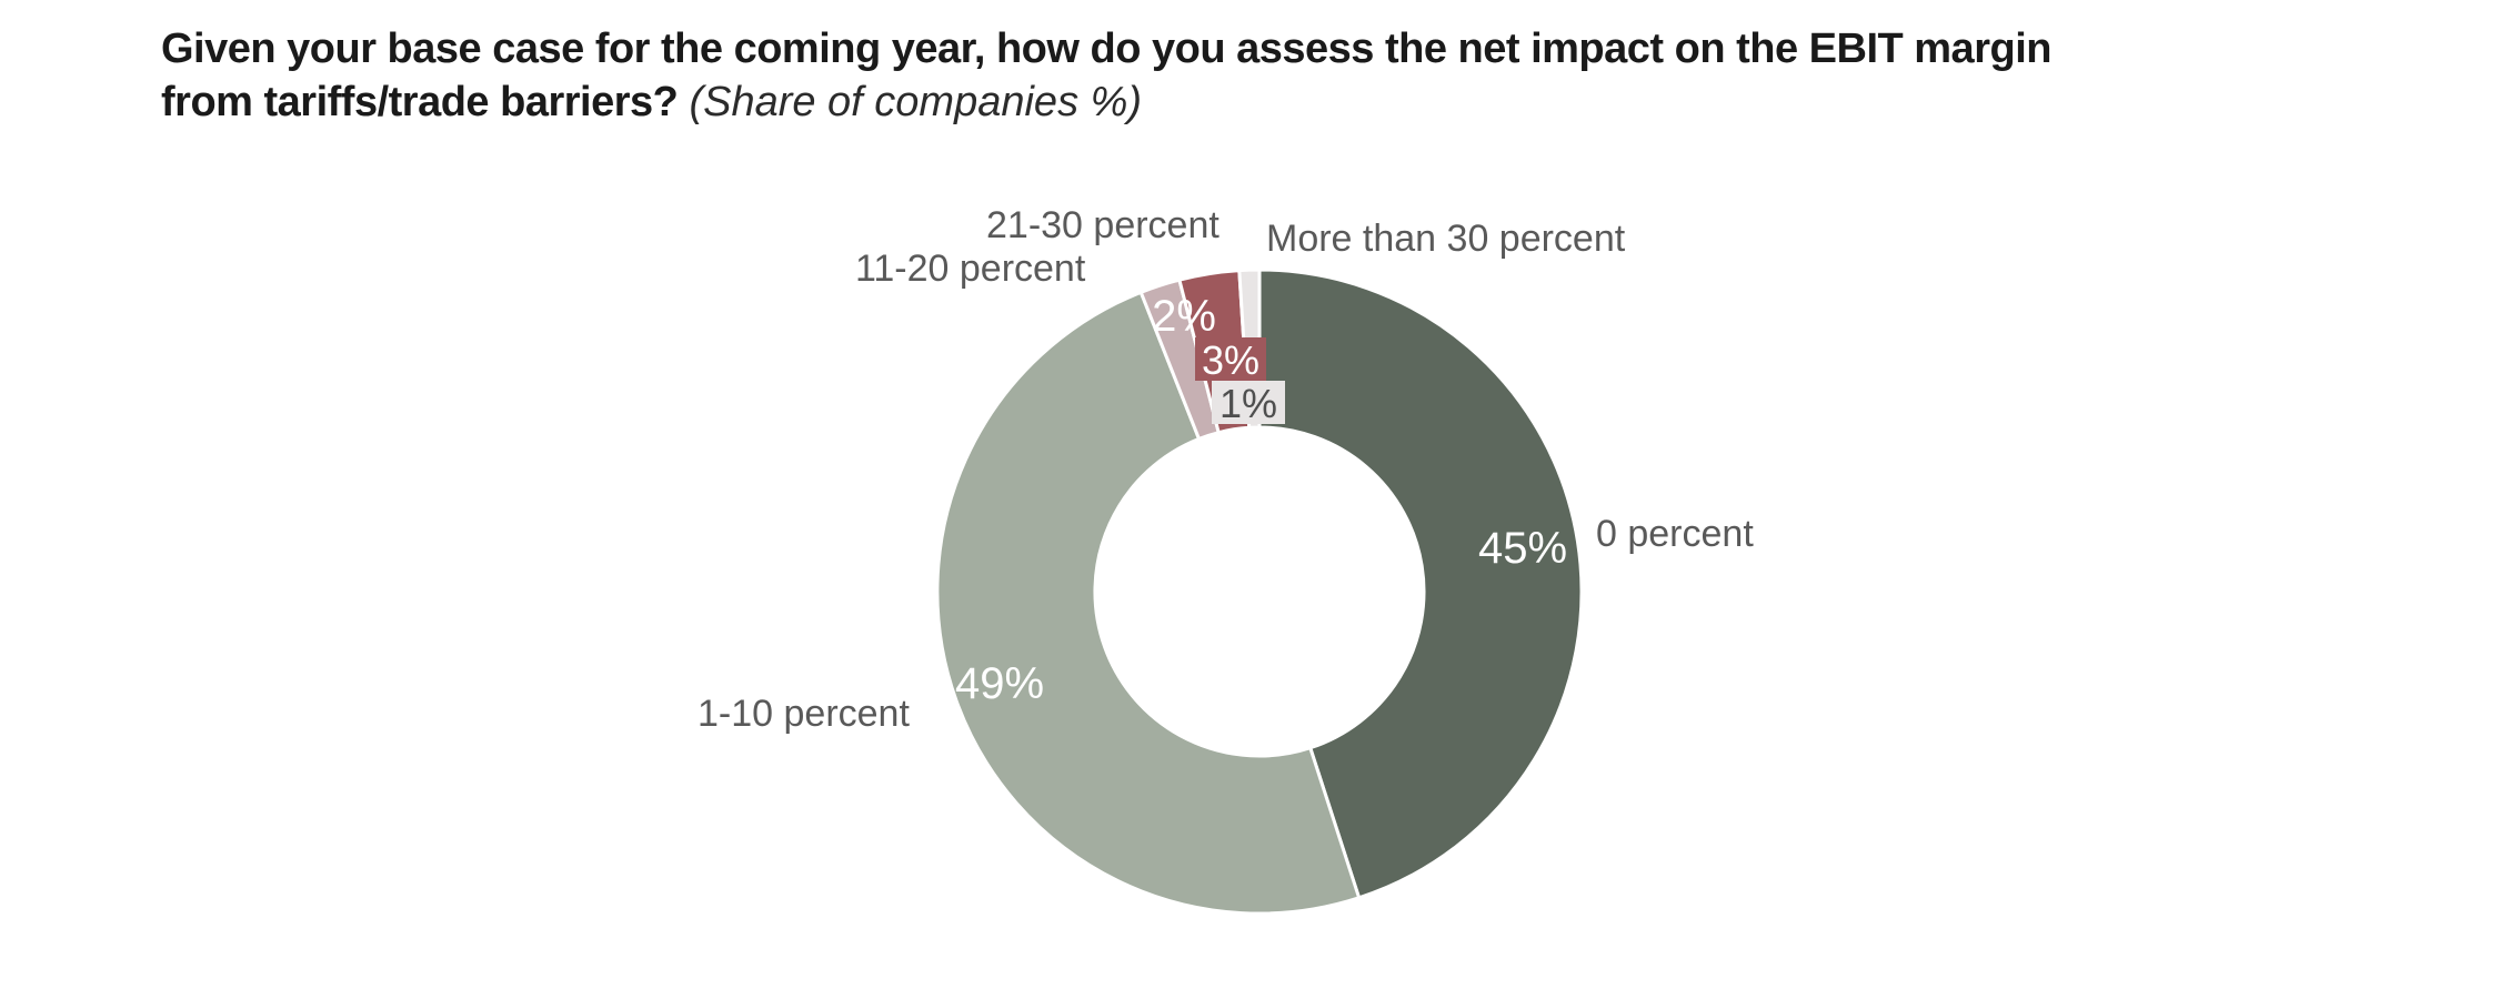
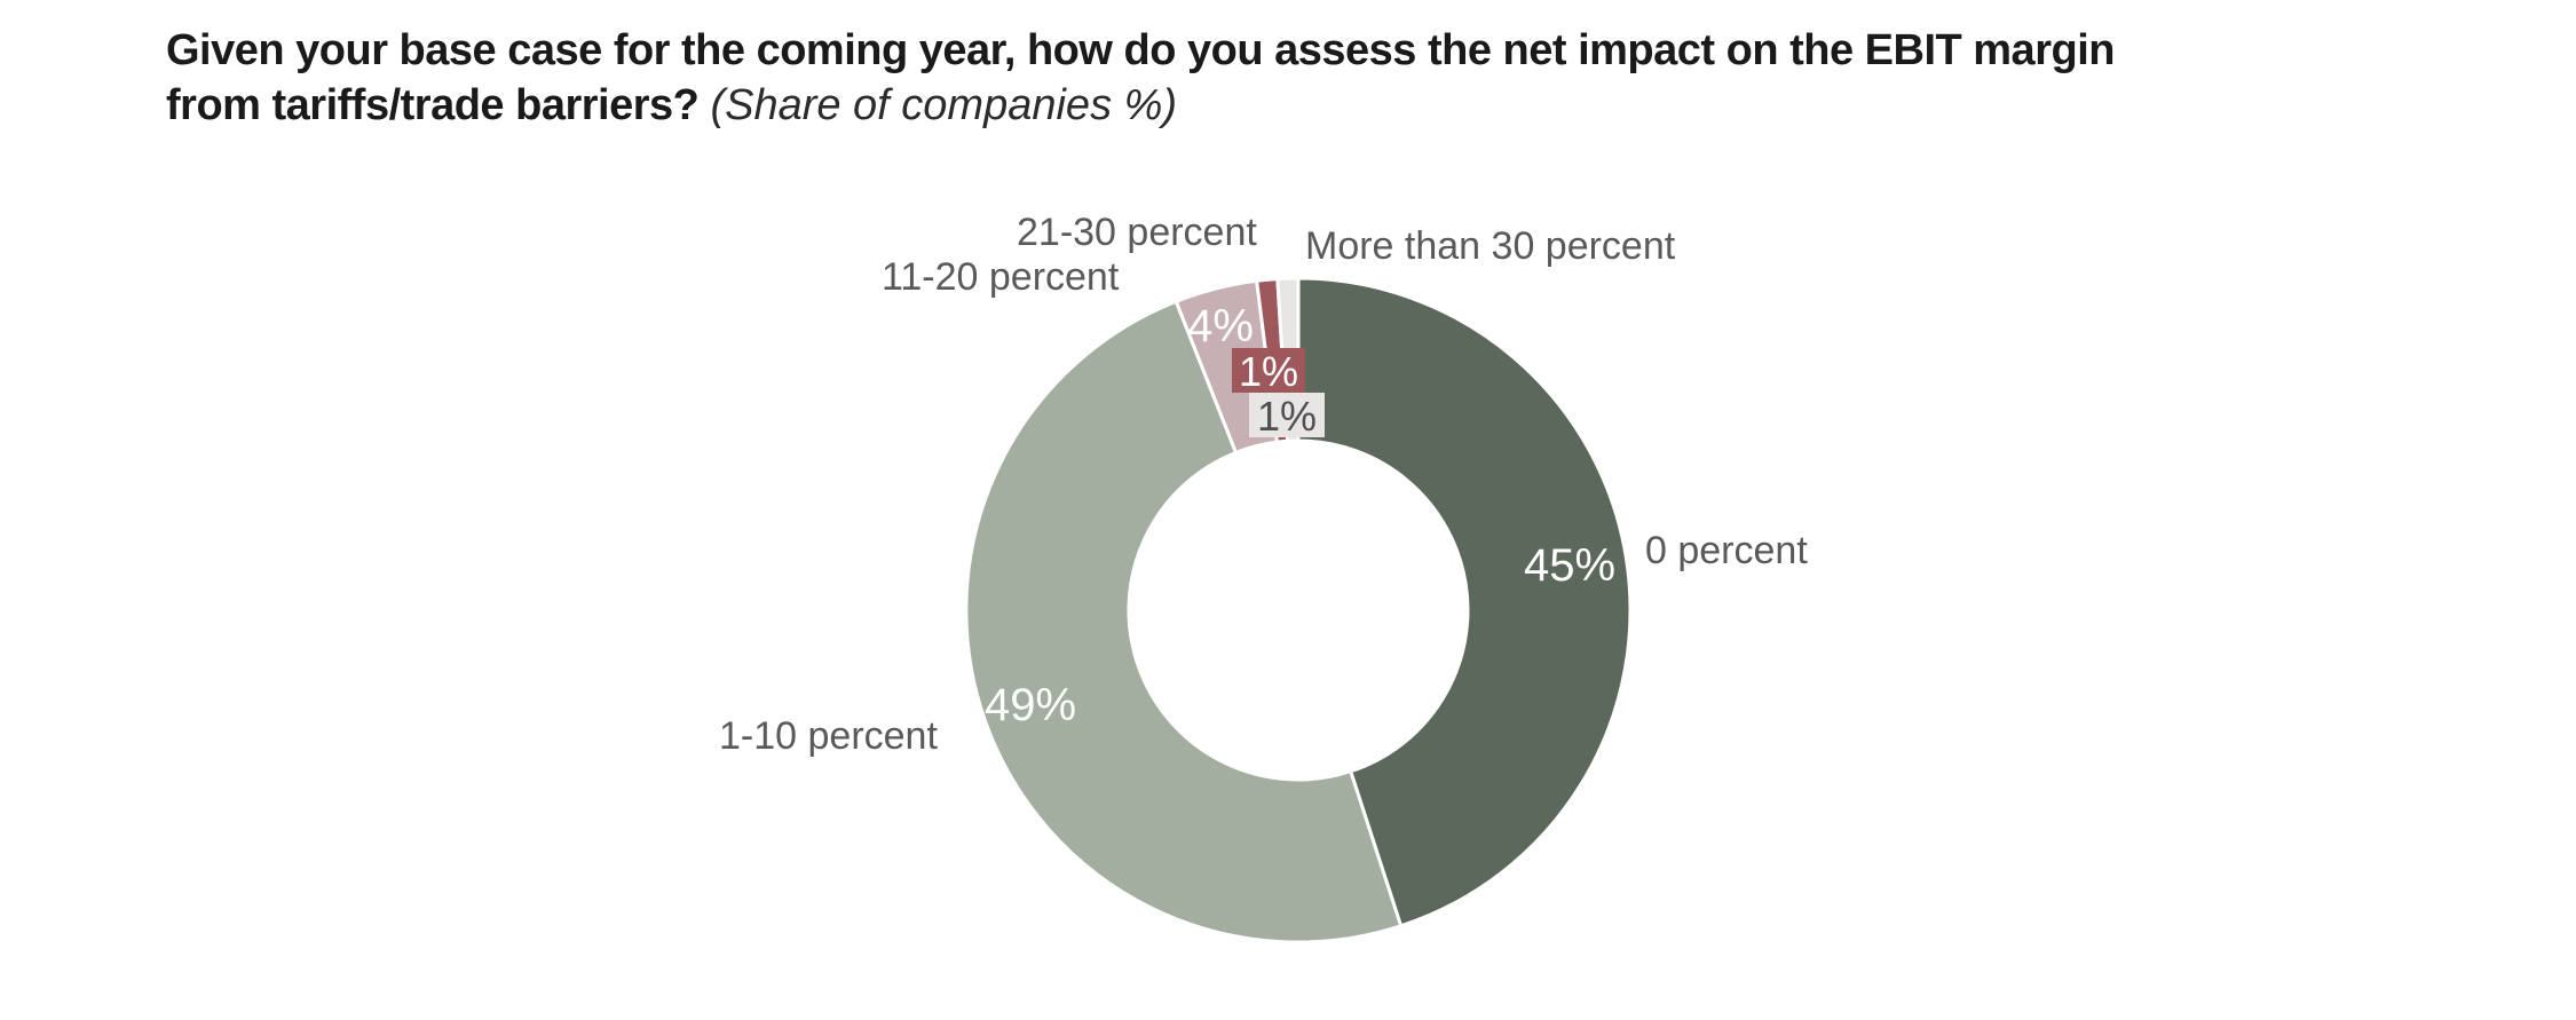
11-20 percent: 2% -> 4%
21-30 percent: 3% -> 1%
